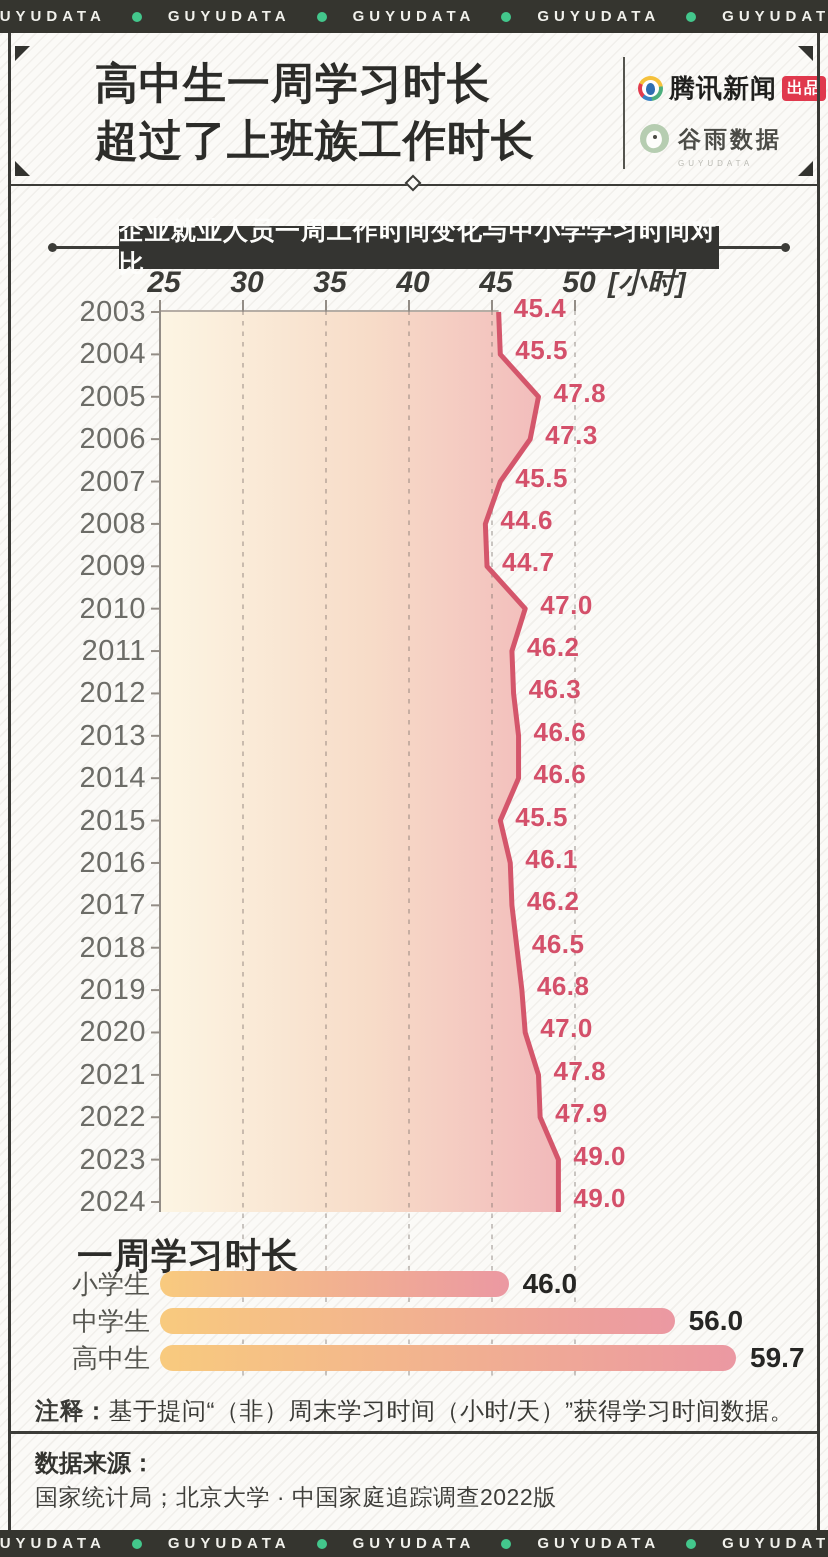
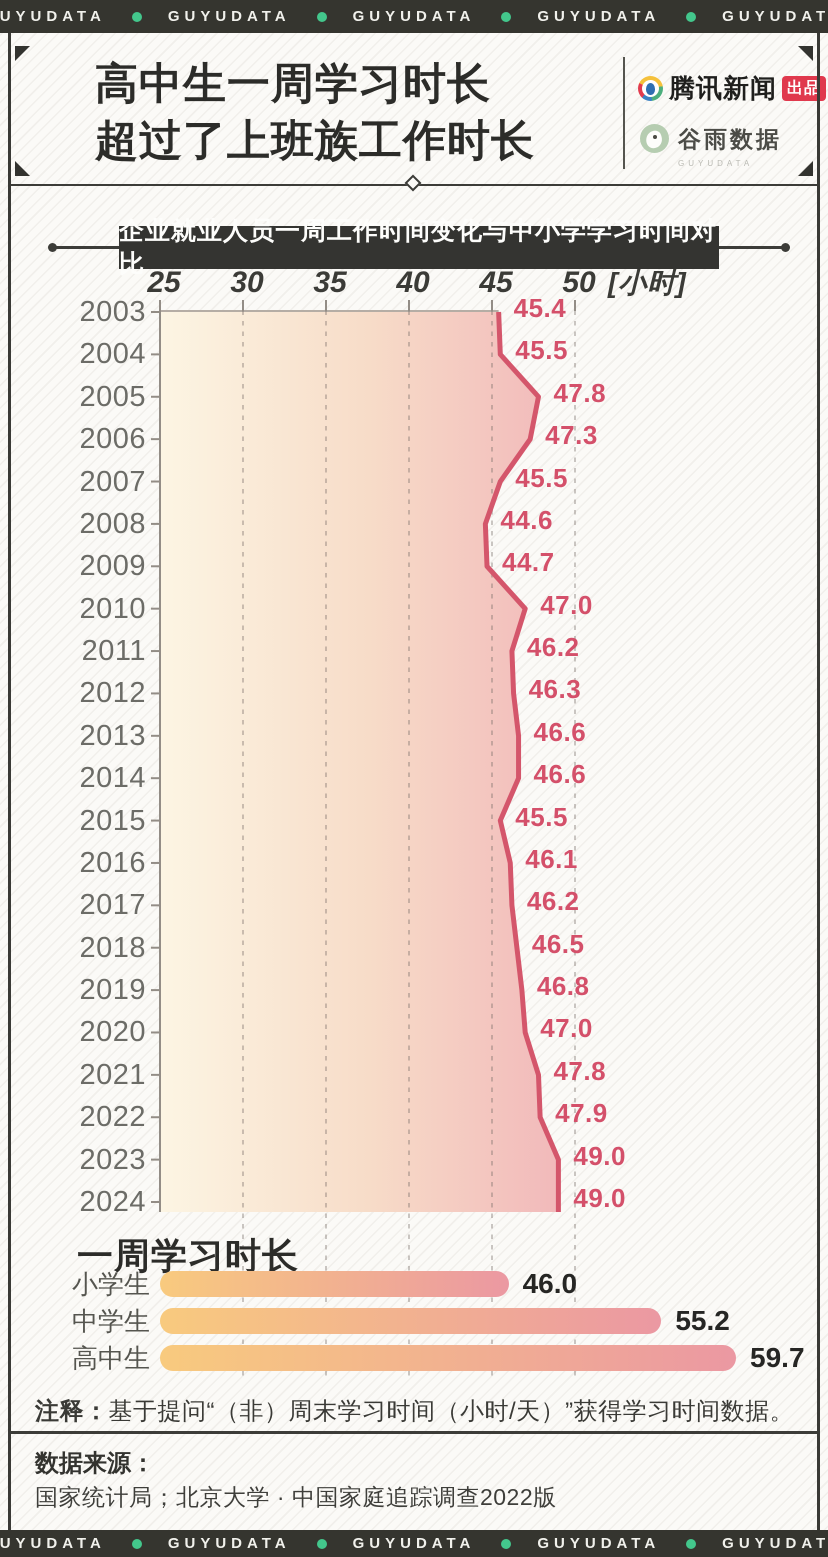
一周学习时长/中学生: 56.0 -> 55.2
